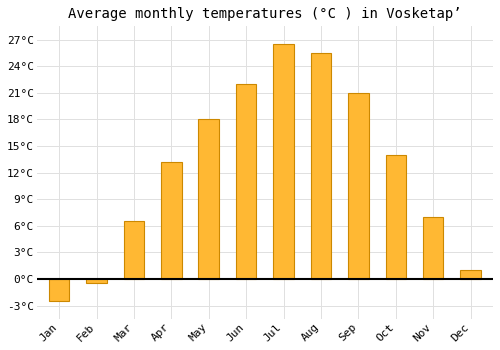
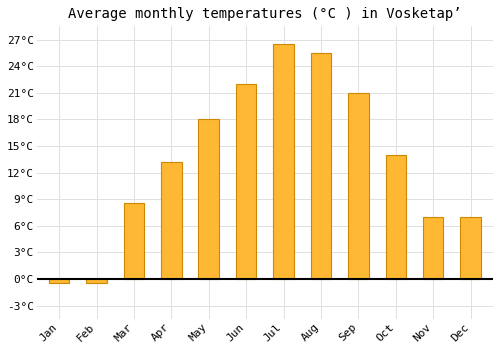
Jan: -2.5°C -> -0.4°C
Mar: 6.5°C -> 8.6°C
Dec: 1.0°C -> 7.0°C
